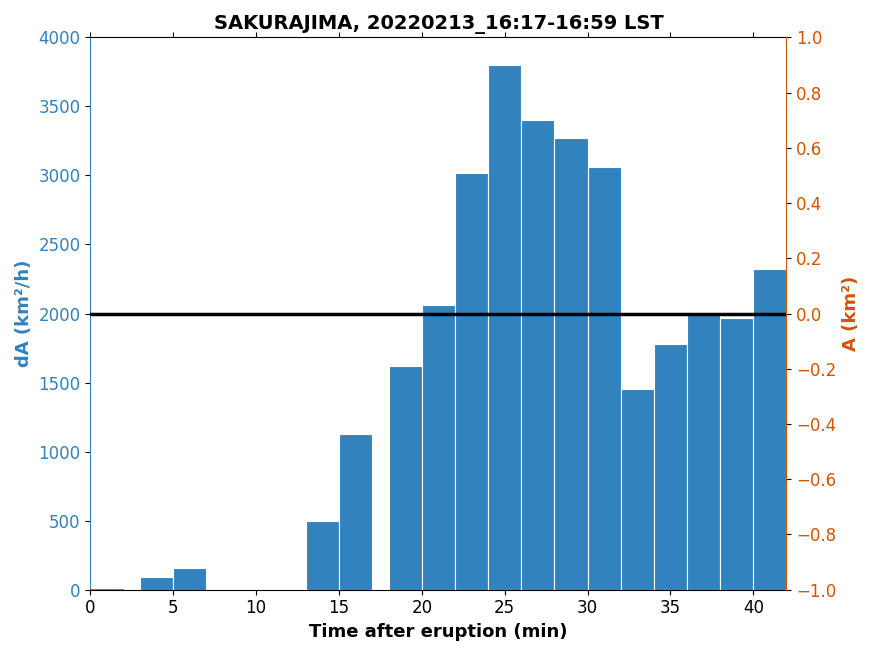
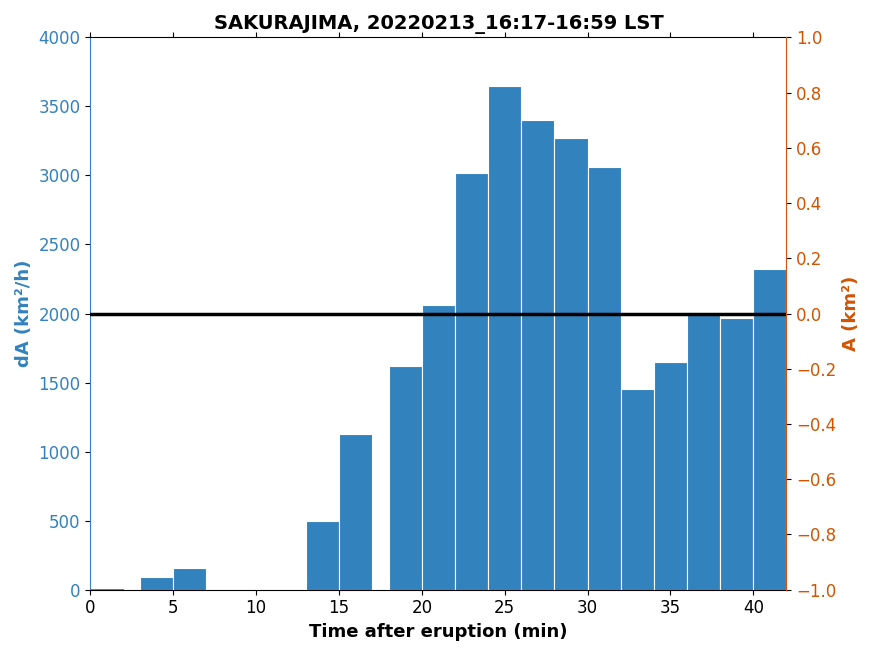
25: 3800 -> 3650
35: 1780 -> 1650
